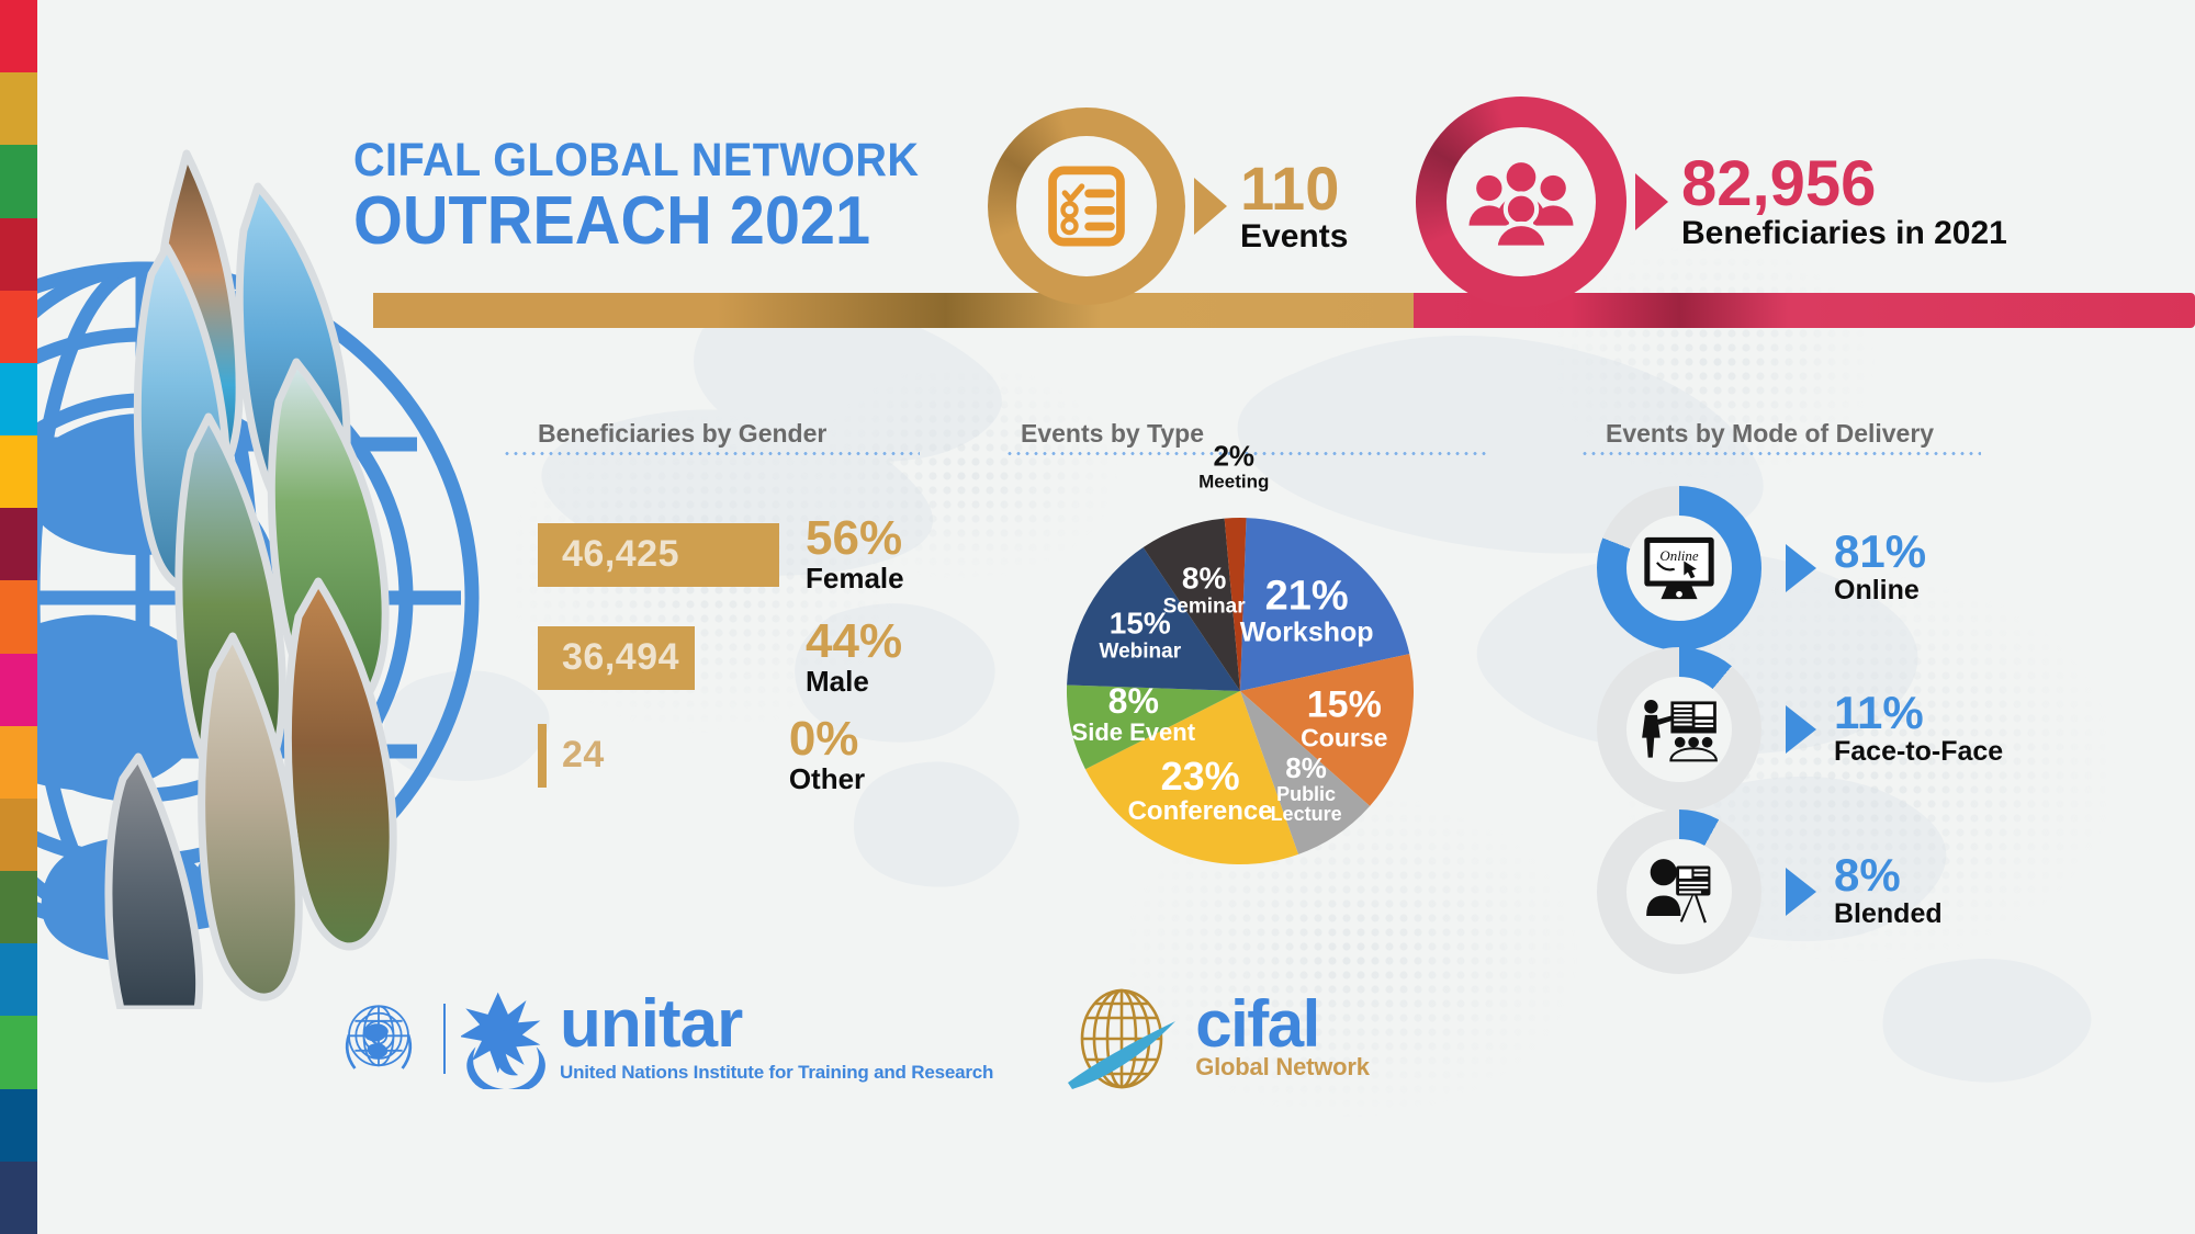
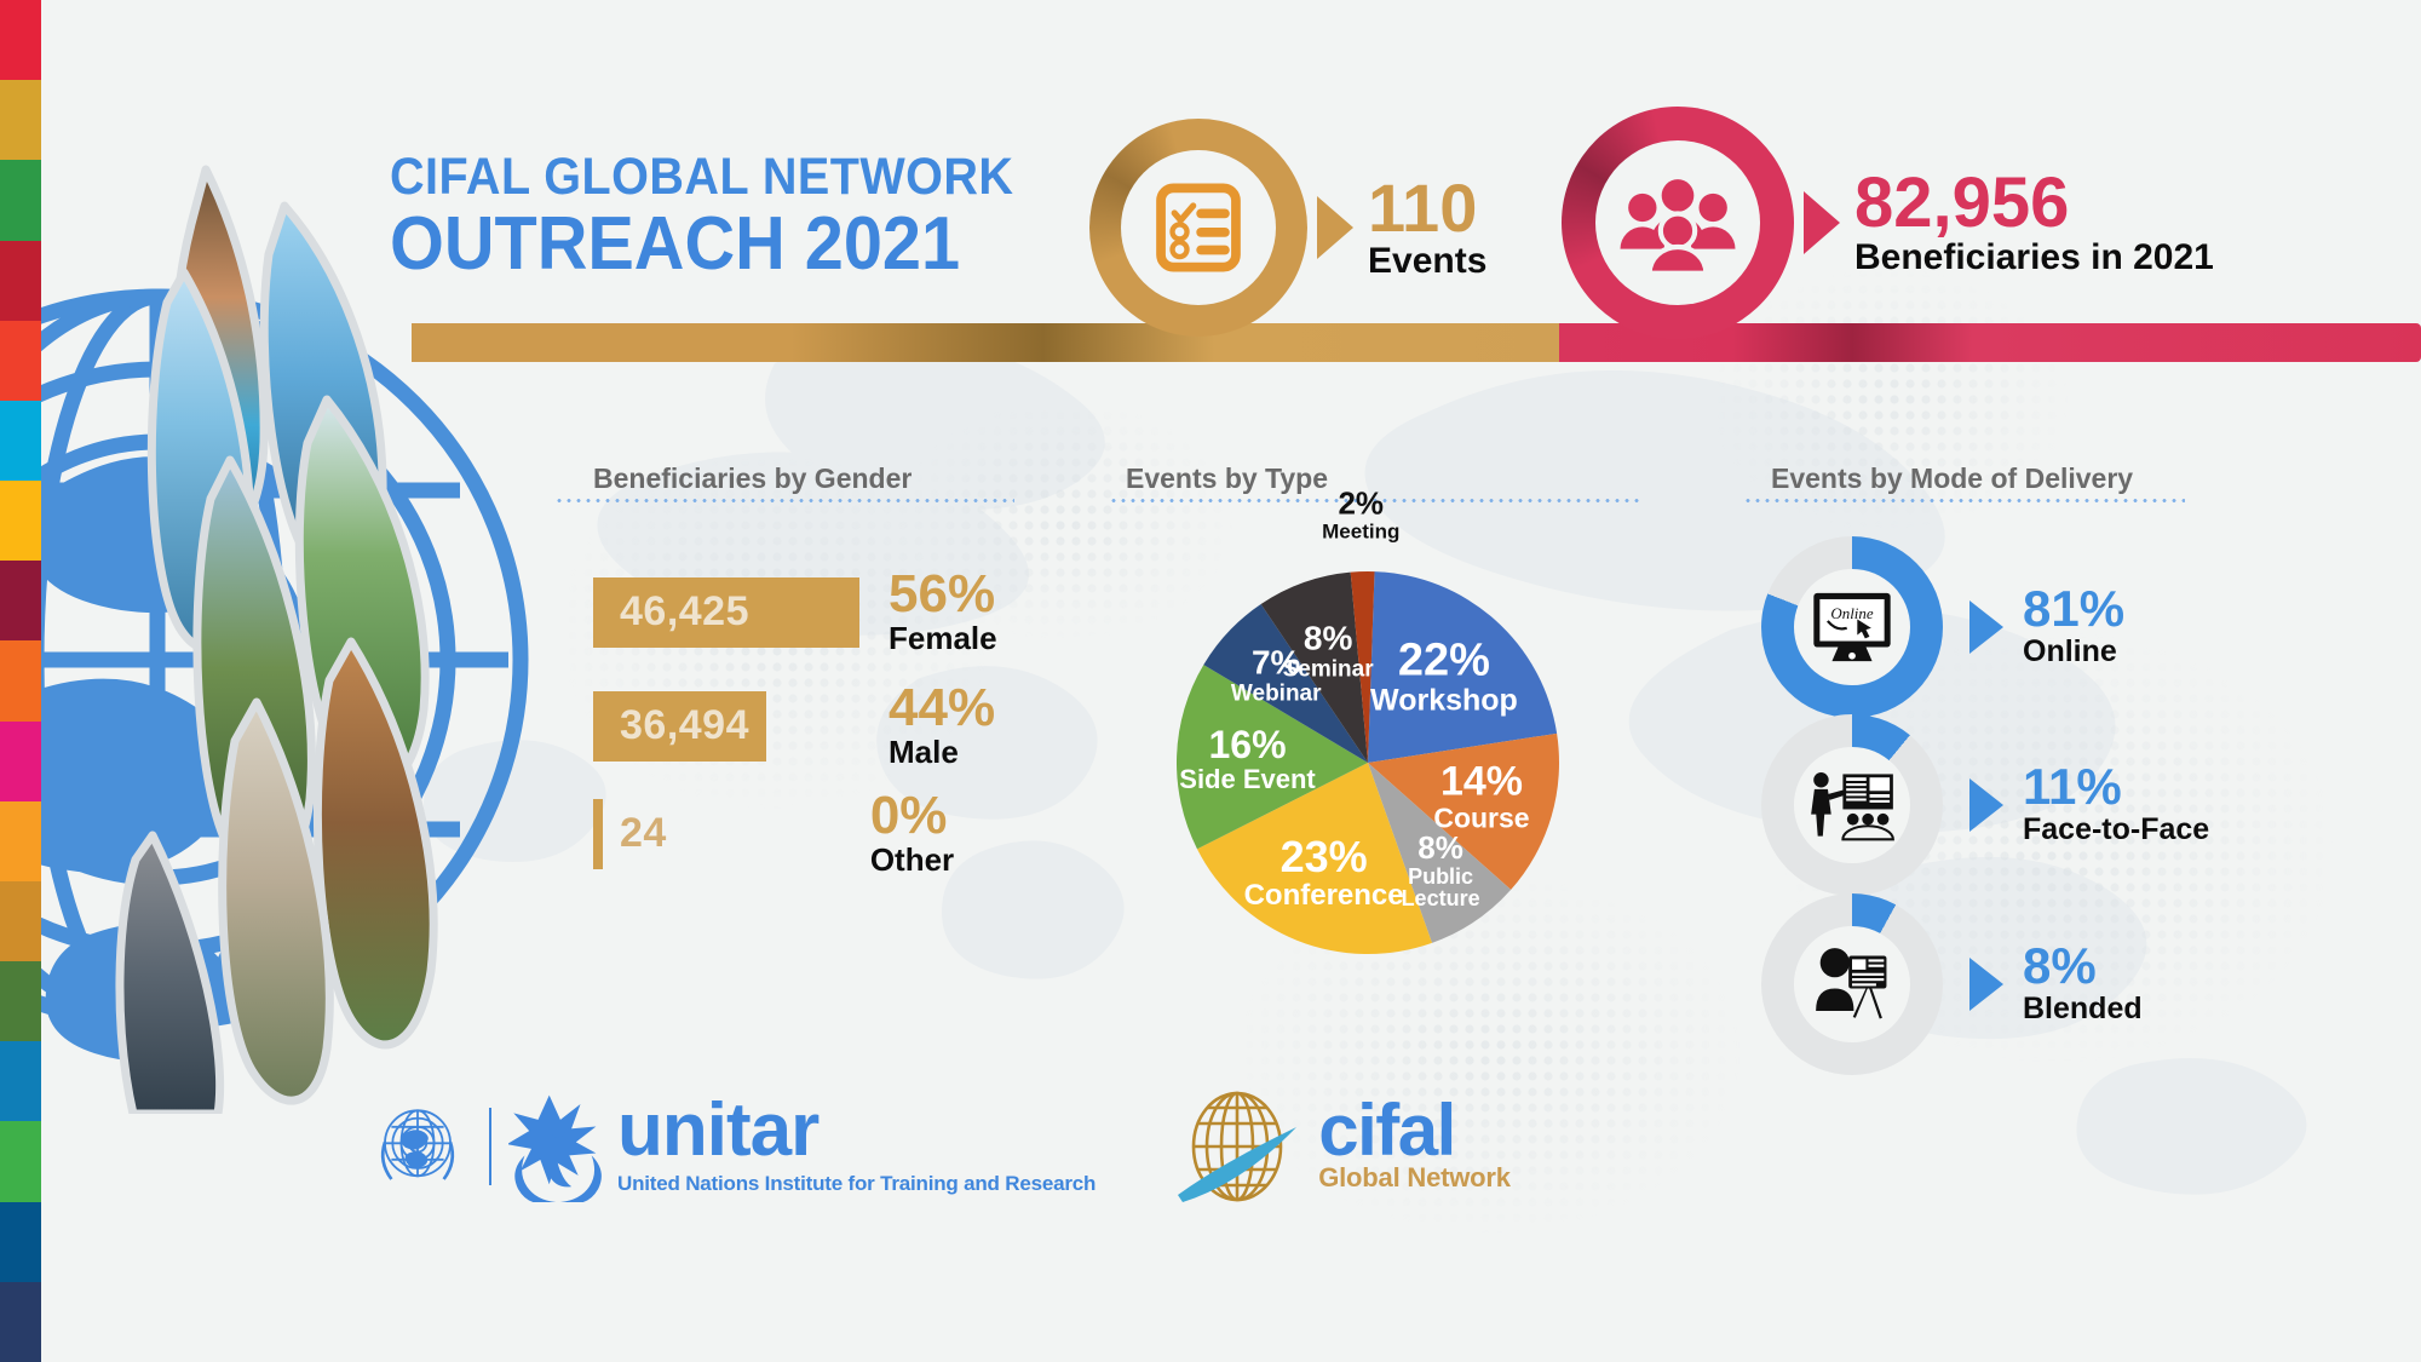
Events by Type/Workshop: 21% -> 22%
Events by Type/Course: 15% -> 14%
Events by Type/Side Event: 8% -> 16%
Events by Type/Webinar: 15% -> 7%
